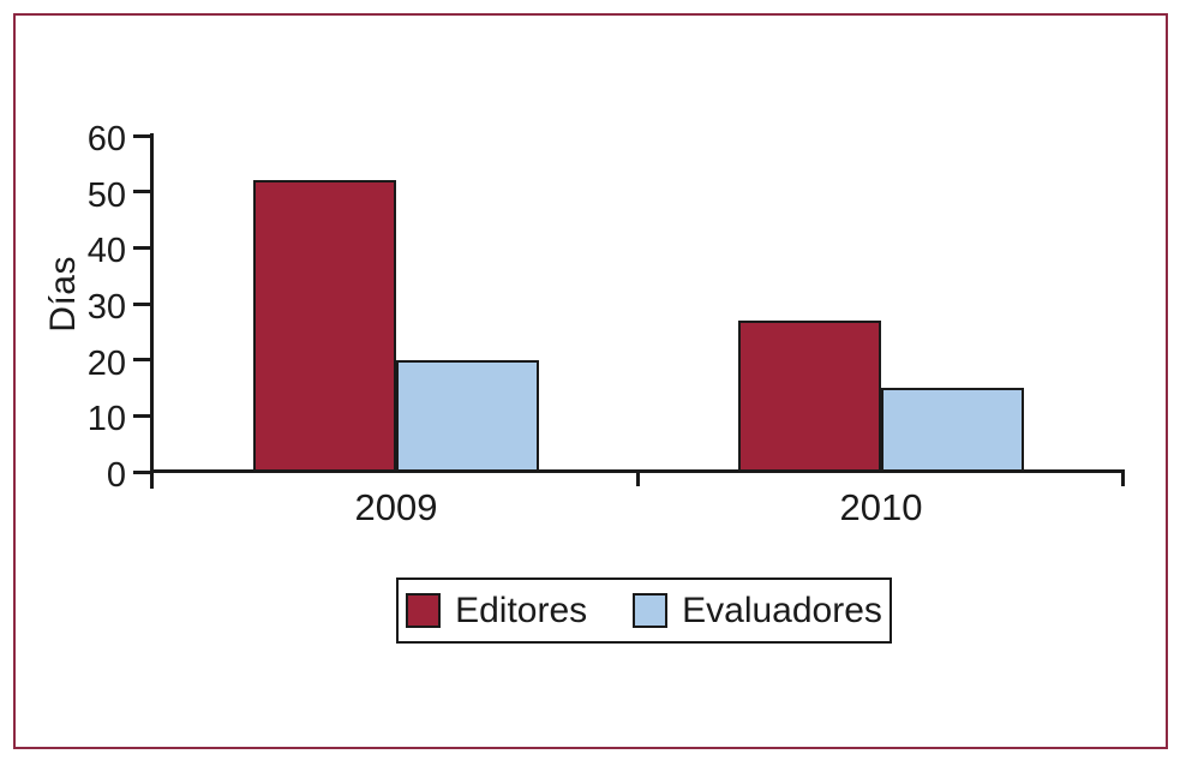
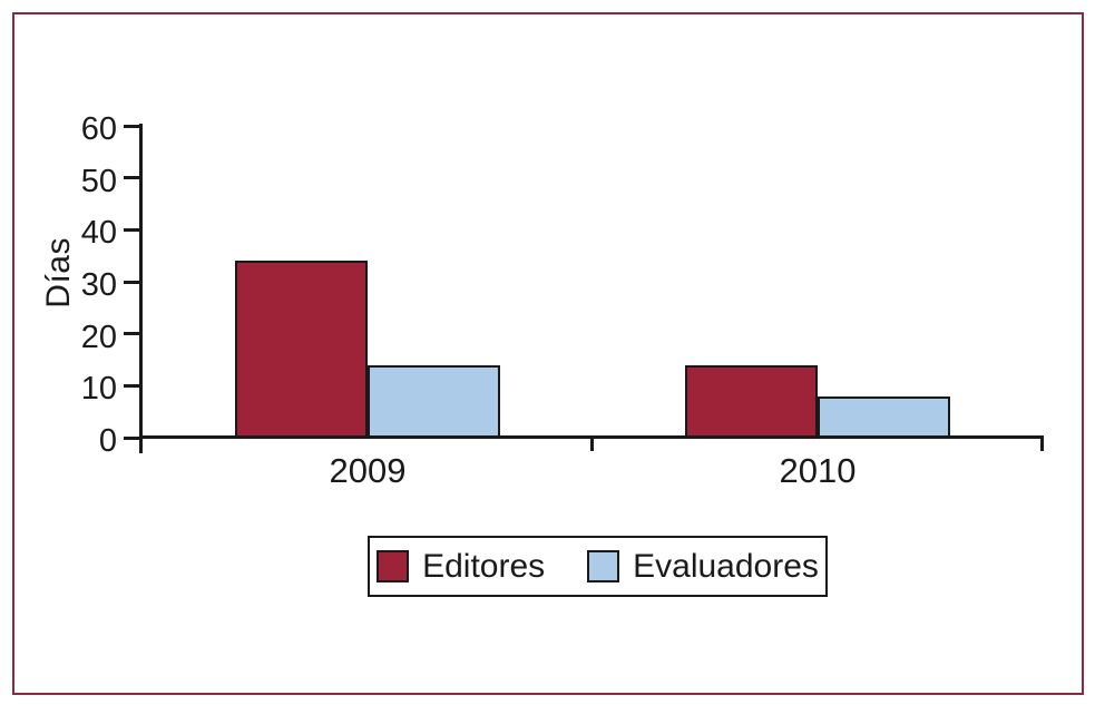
Editores/2009: 52 -> 34
Evaluadores/2009: 20 -> 14
Editores/2010: 27 -> 14
Evaluadores/2010: 15 -> 8
